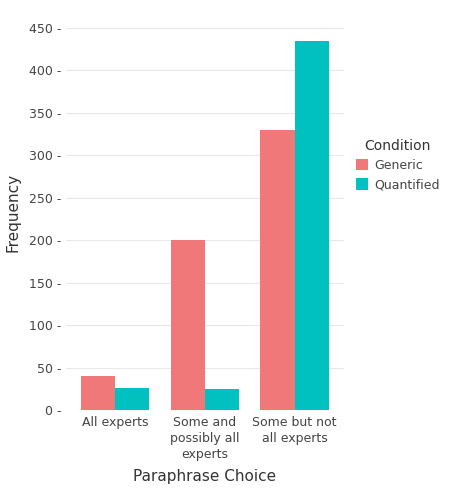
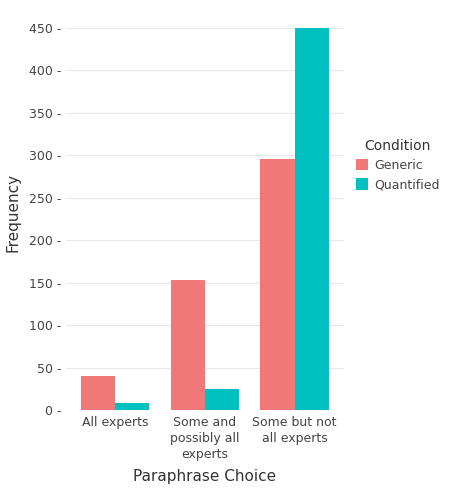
Quantified/All experts: 26 - -> 8 -
Generic/Some and possibly all experts: 200 - -> 153 -
Generic/Some but not all experts: 330 - -> 295 -
Quantified/Some but not all experts: 434 - -> 450 -
